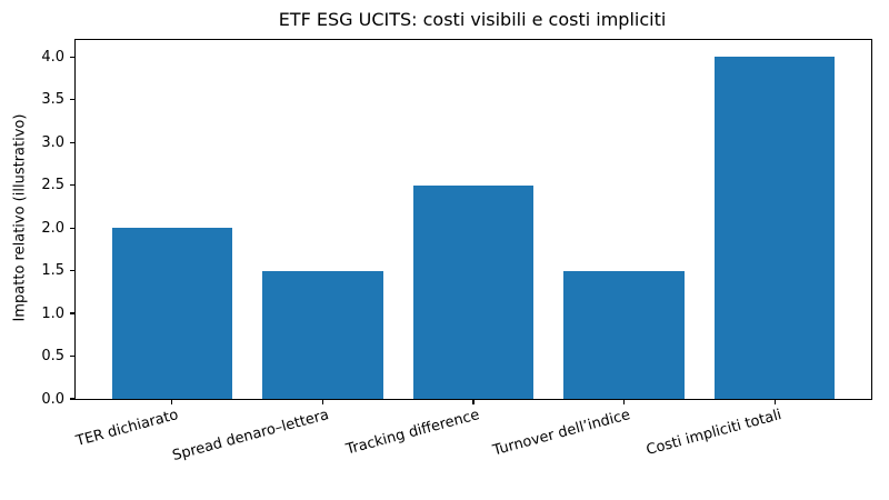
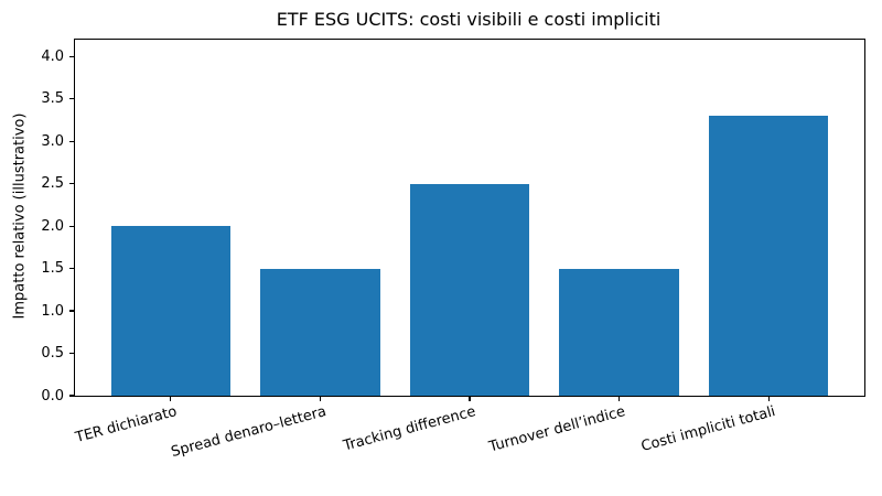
Costi impliciti totali: 4.0 -> 3.3
